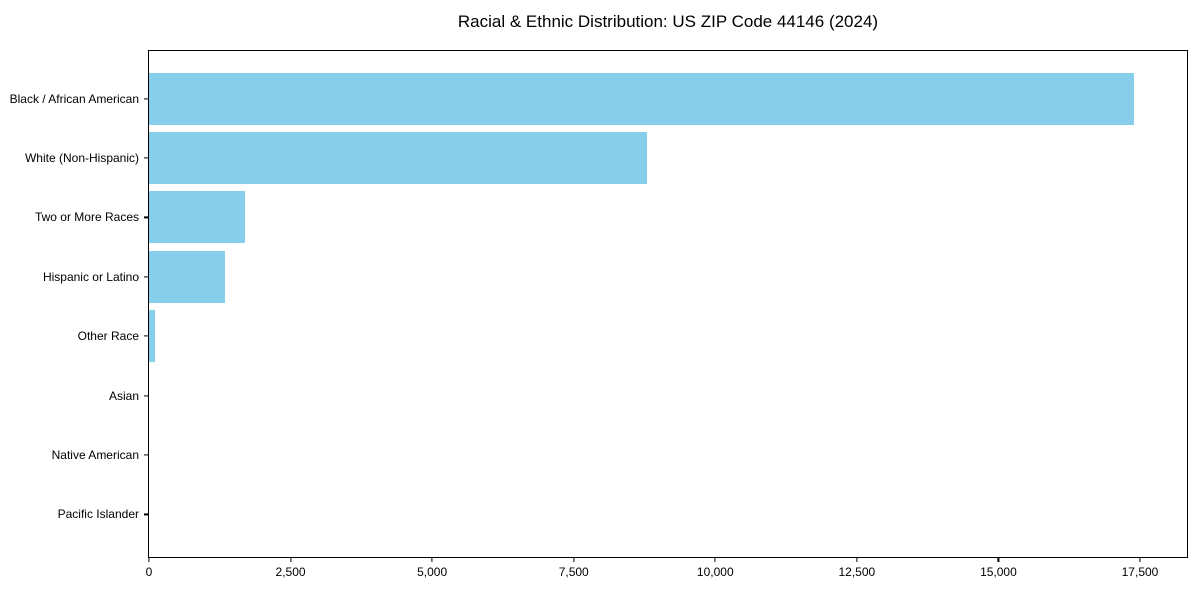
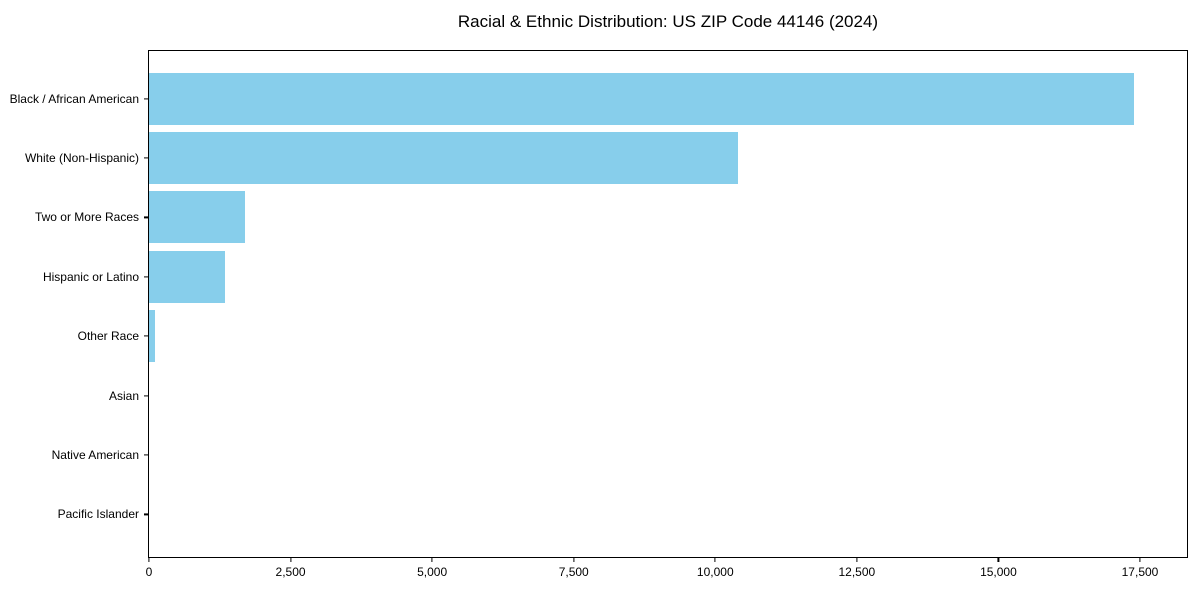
White (Non-Hispanic): 8800 -> 10400
